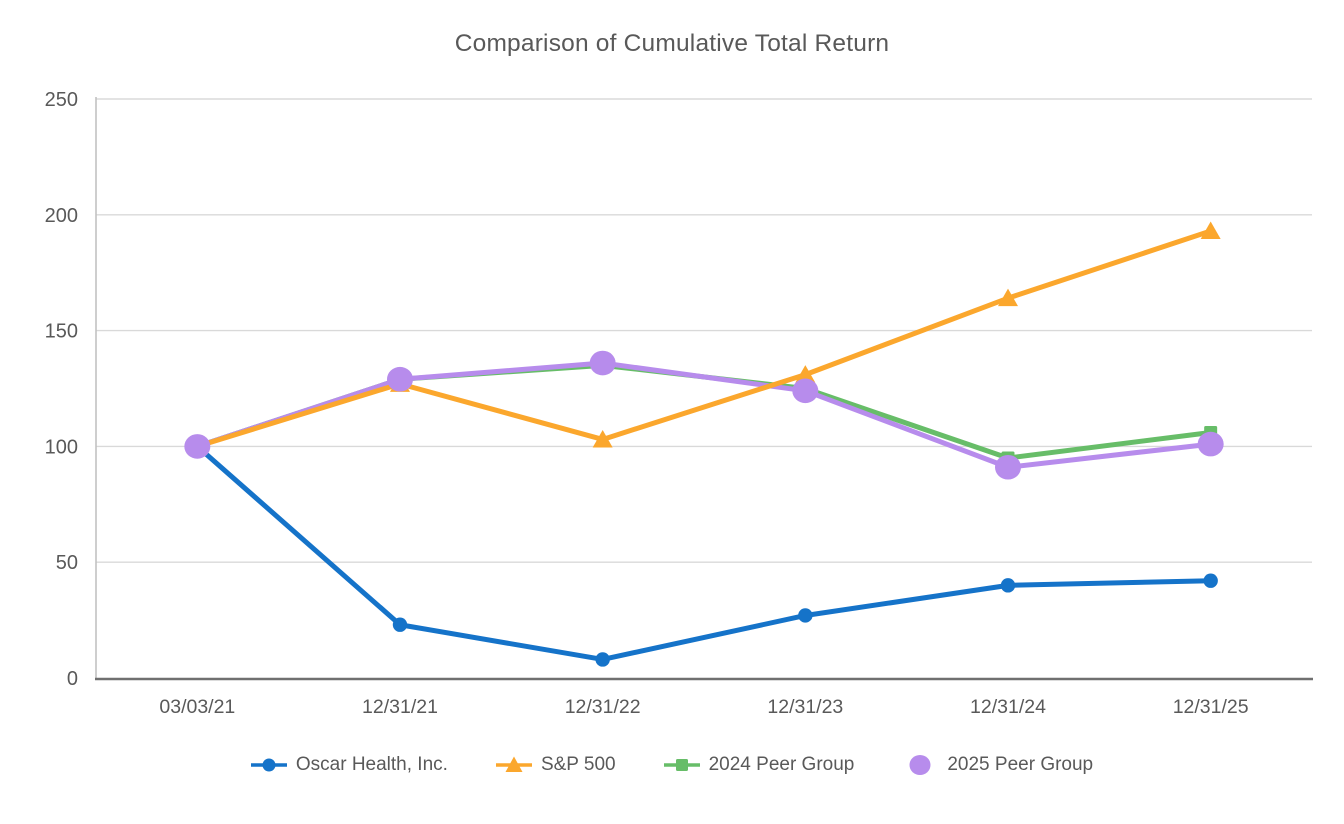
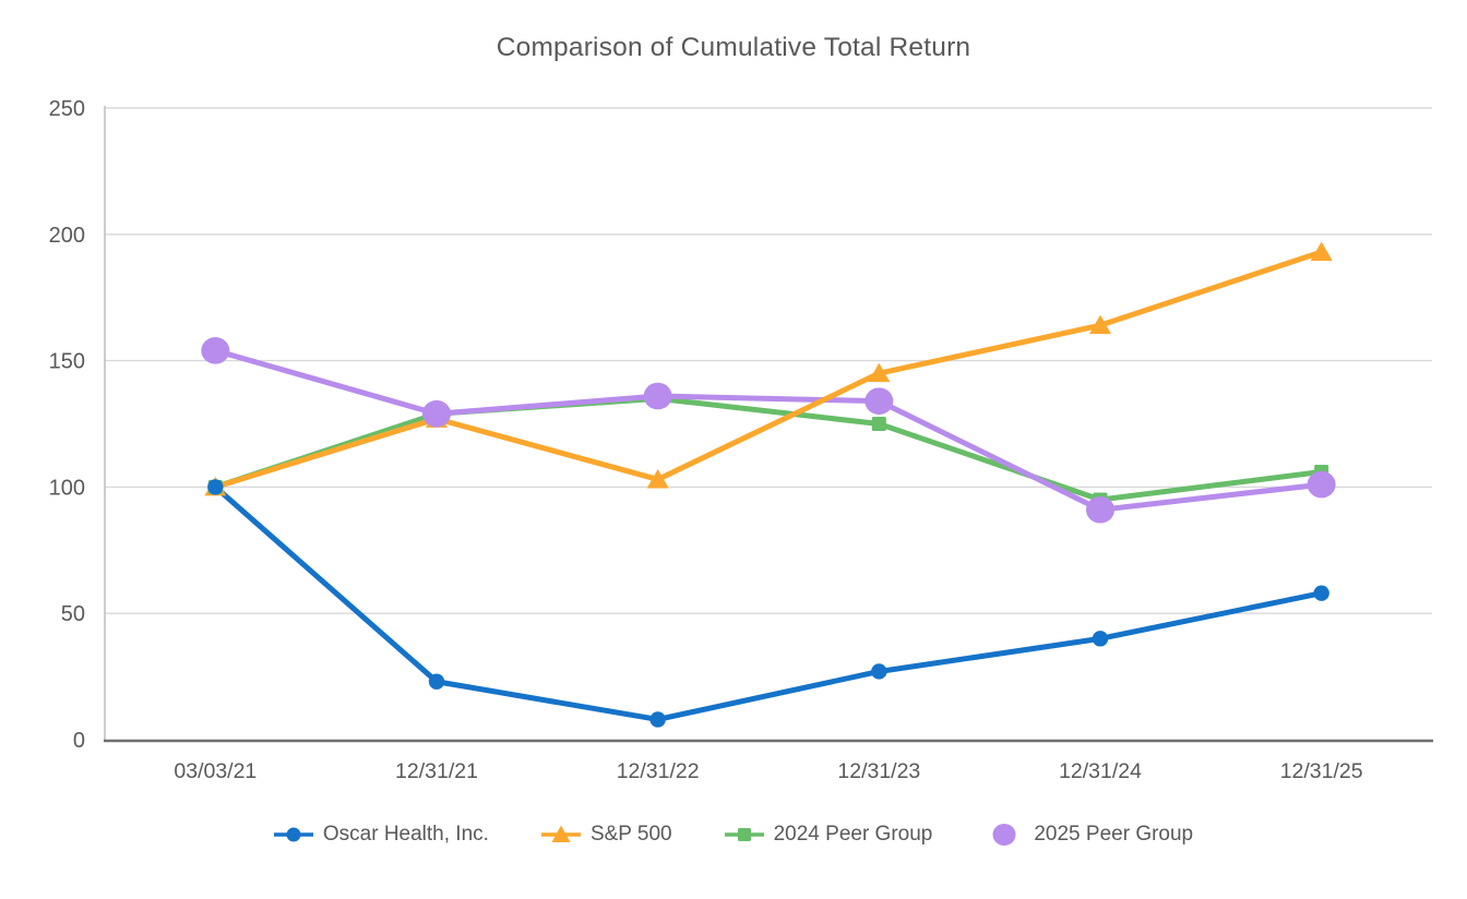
2025 Peer Group/03/03/21: 100 -> 154
S&P 500/12/31/23: 131 -> 145
2025 Peer Group/12/31/23: 124 -> 134
Oscar Health, Inc./12/31/25: 42 -> 58
